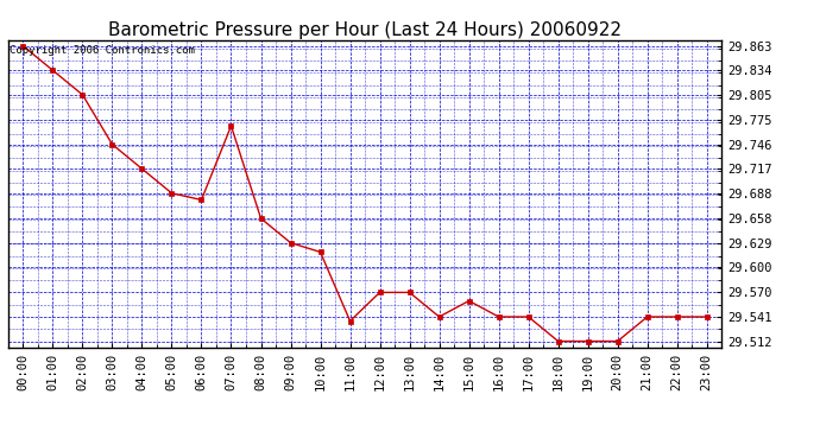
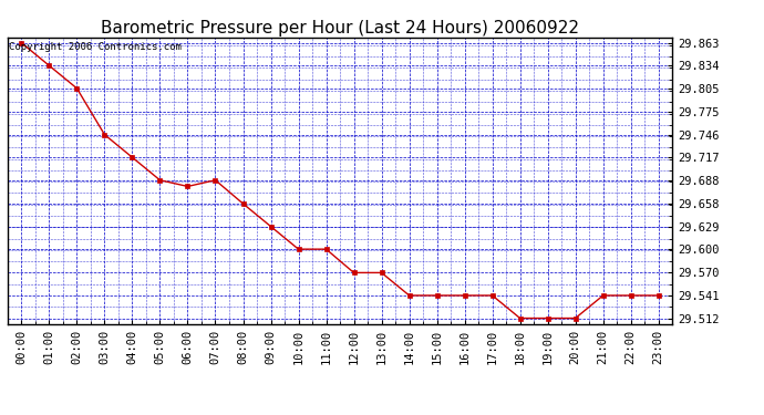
07:00: 29.768 -> 29.688
10:00: 29.618 -> 29.600
11:00: 29.536 -> 29.600
15:00: 29.560 -> 29.541
